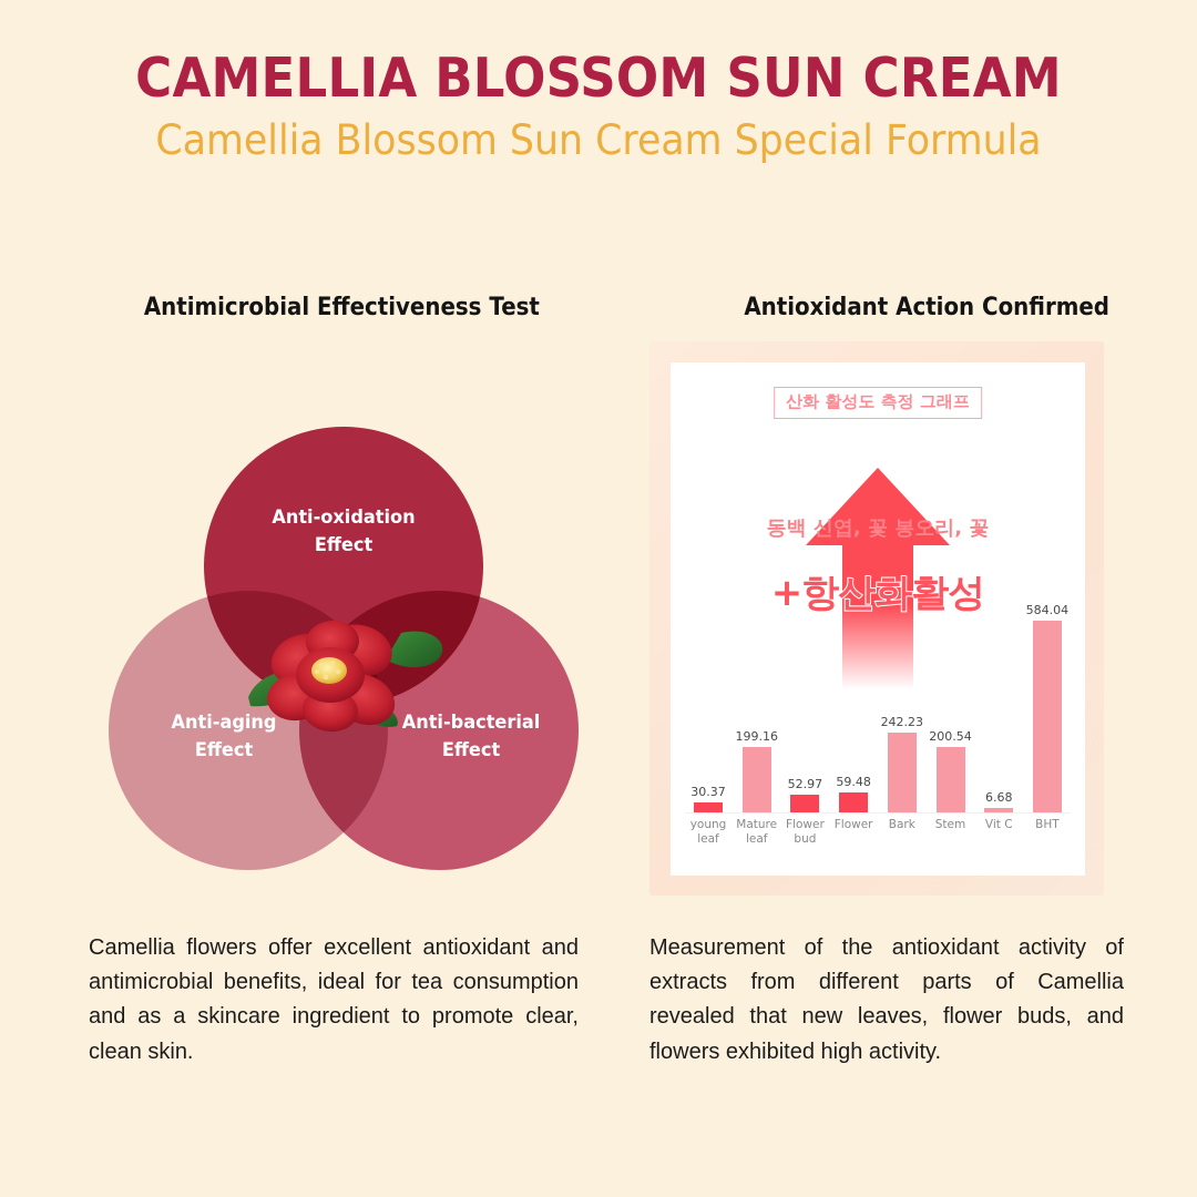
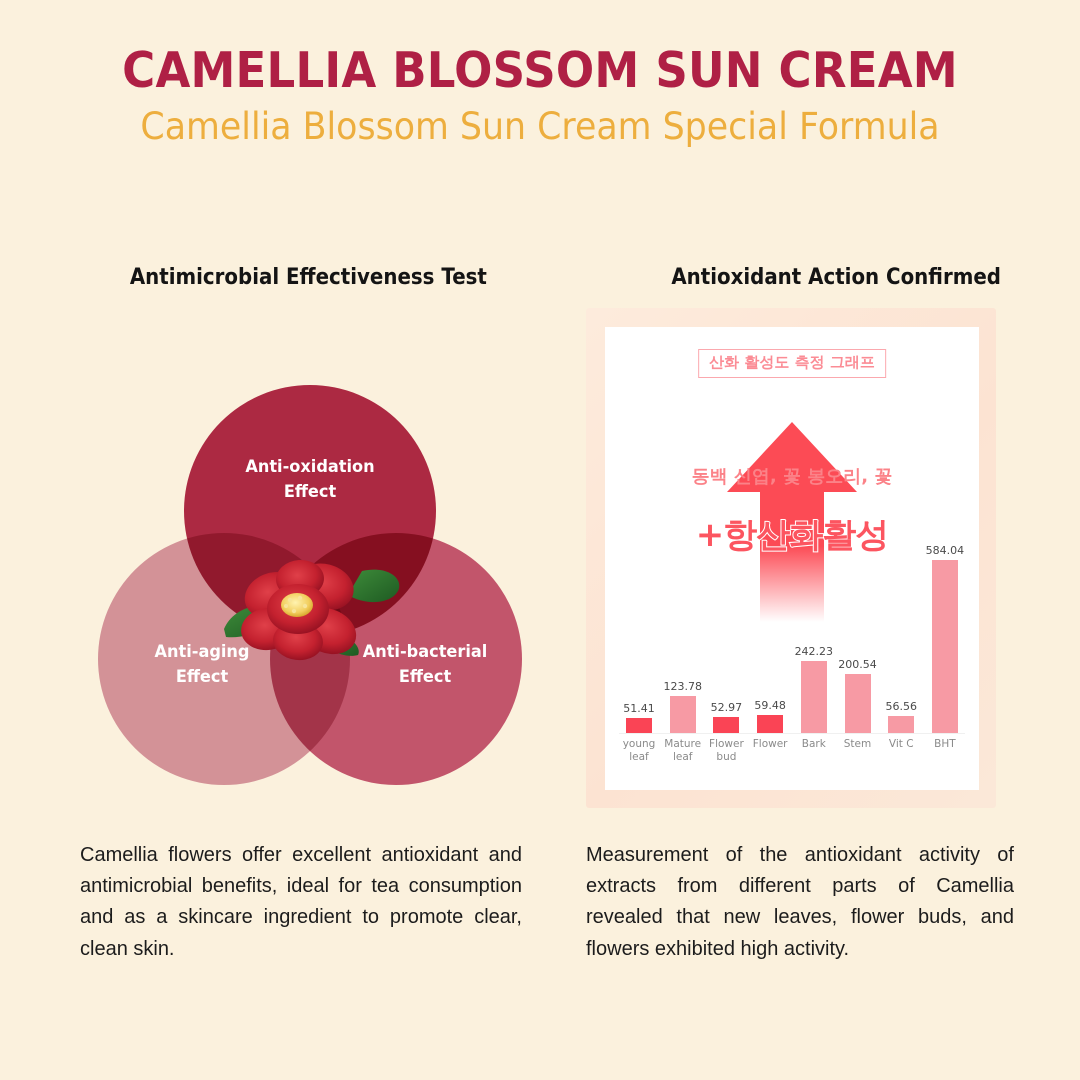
young leaf: 30.37 -> 51.41
Mature leaf: 199.16 -> 123.78
Vit C: 6.68 -> 56.56
